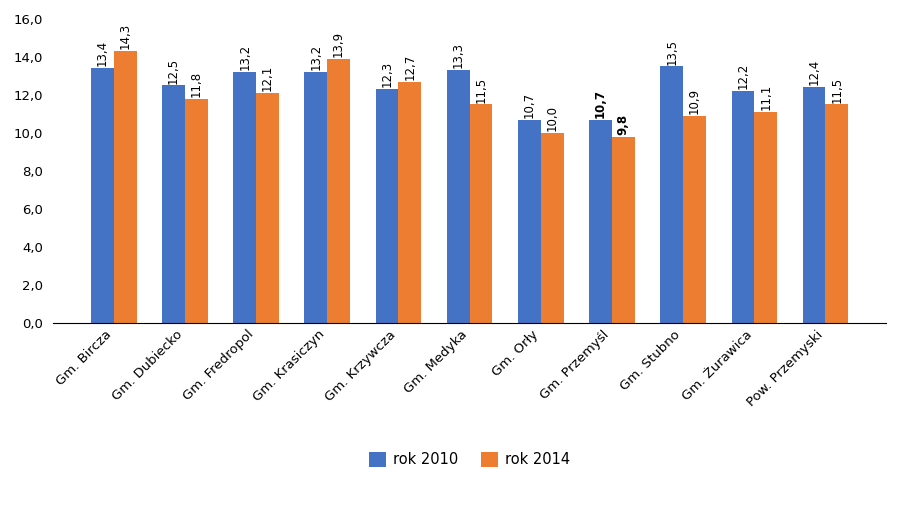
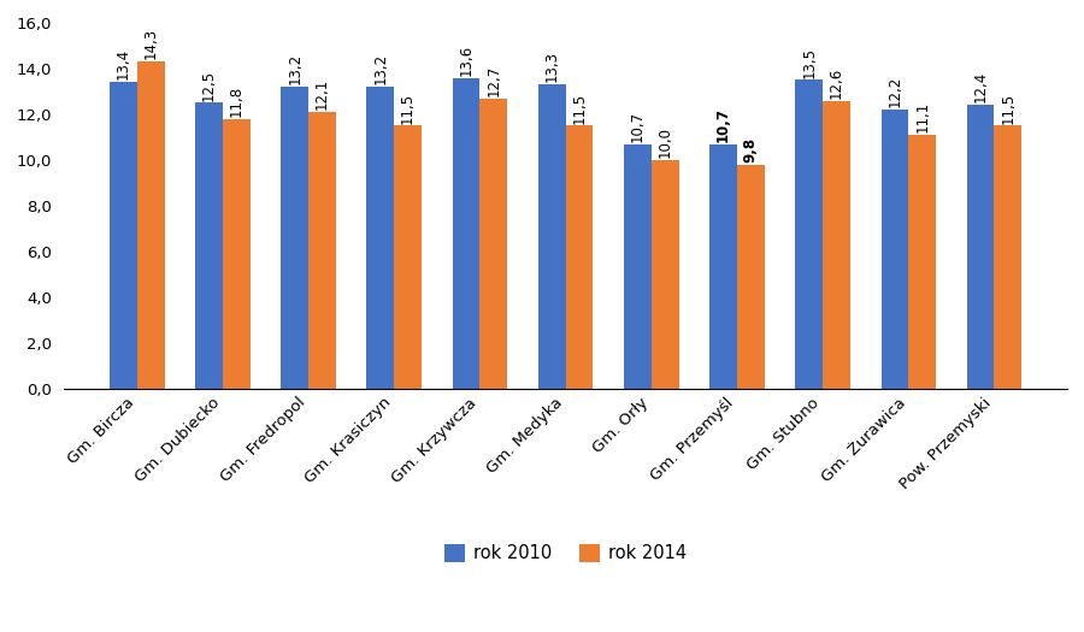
rok 2014/Gm. Krasiczyn: 13,9 -> 11,5
rok 2010/Gm. Krzywcza: 12,3 -> 13,6
rok 2014/Gm. Stubno: 10,9 -> 12,6
